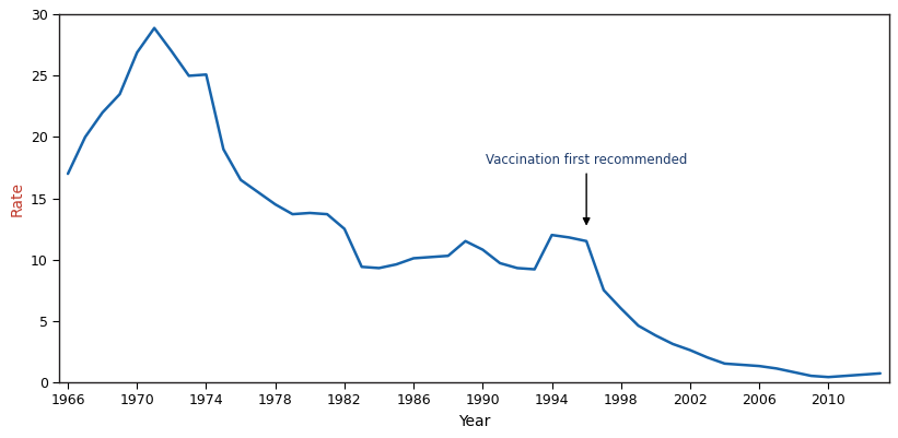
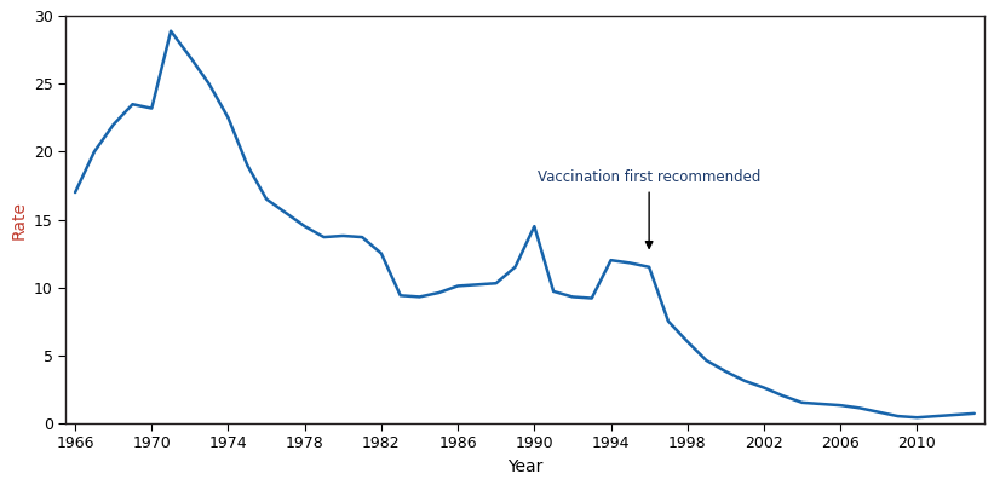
1970: 26.9 -> 23.2
1974: 25.1 -> 22.5
1990: 10.8 -> 14.5
